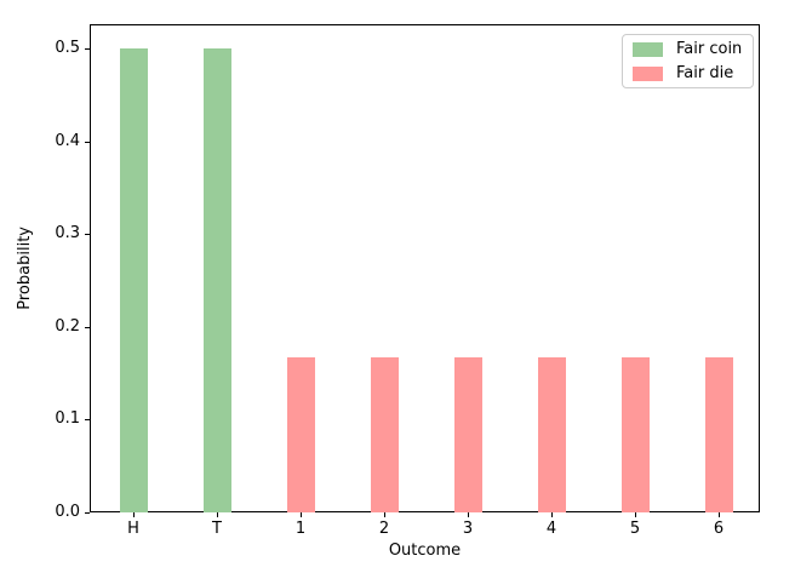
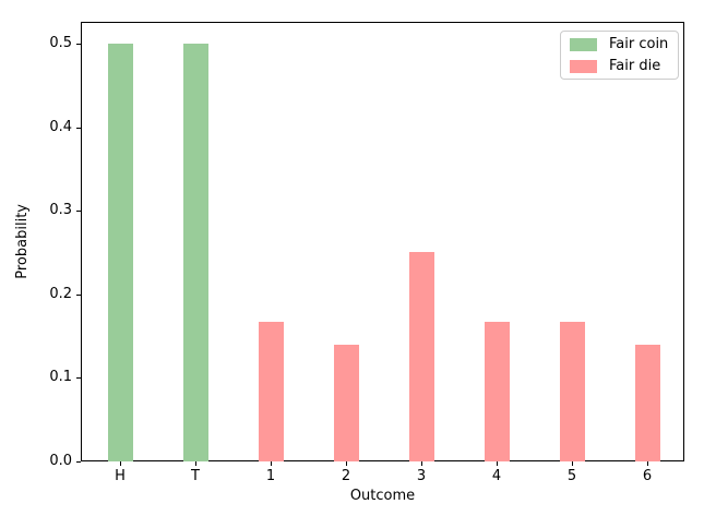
Fair die/2: 0.17 -> 0.14
Fair die/3: 0.17 -> 0.25
Fair die/6: 0.17 -> 0.14
